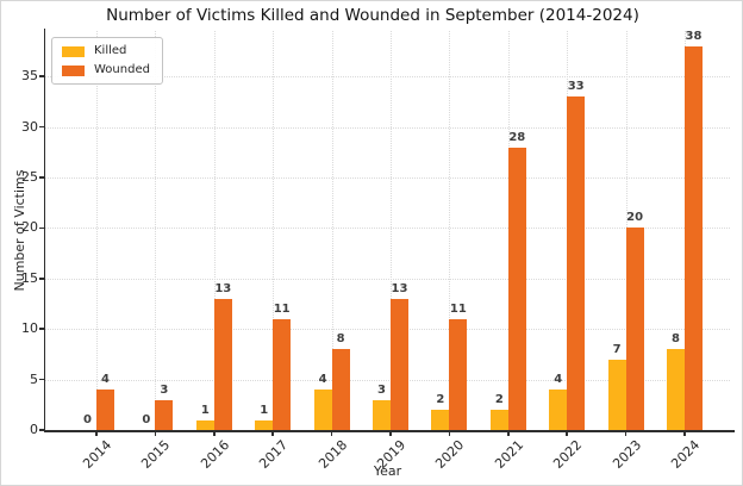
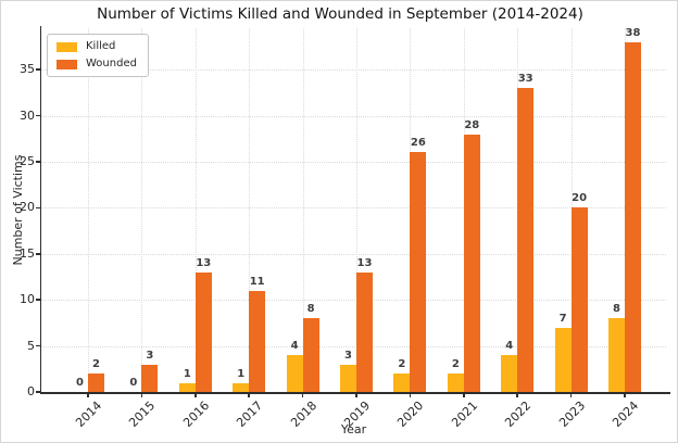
Wounded/2014: 4 -> 2
Wounded/2020: 11 -> 26
